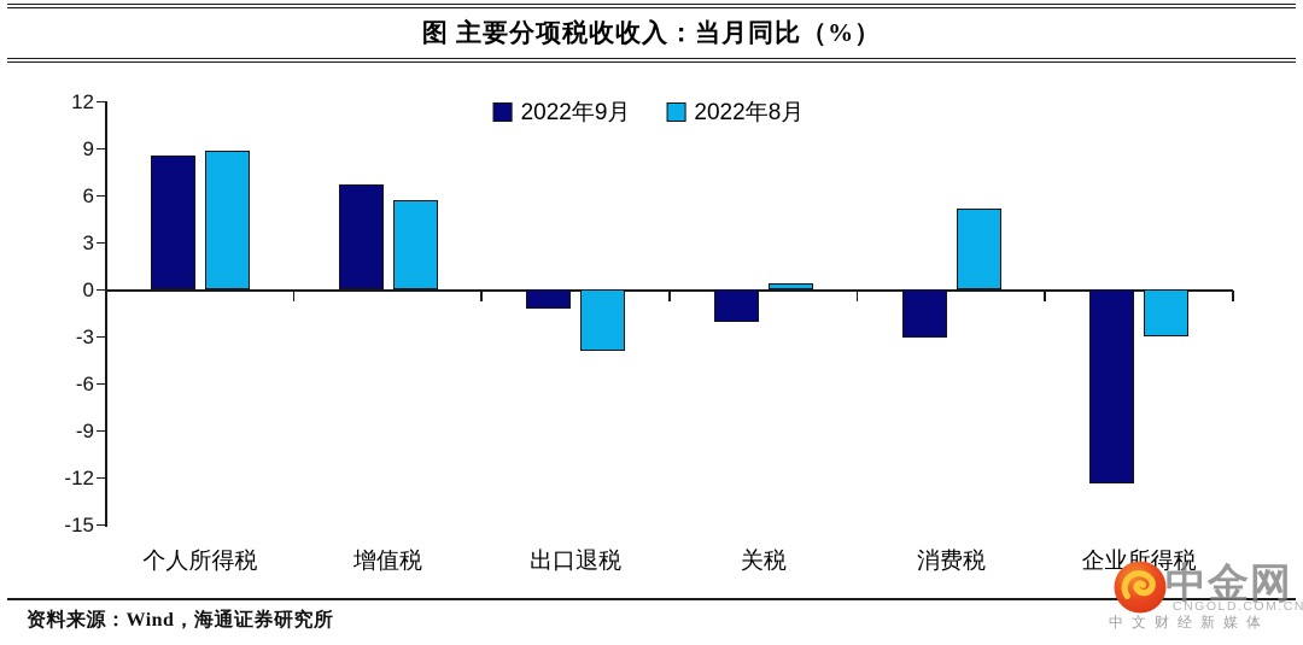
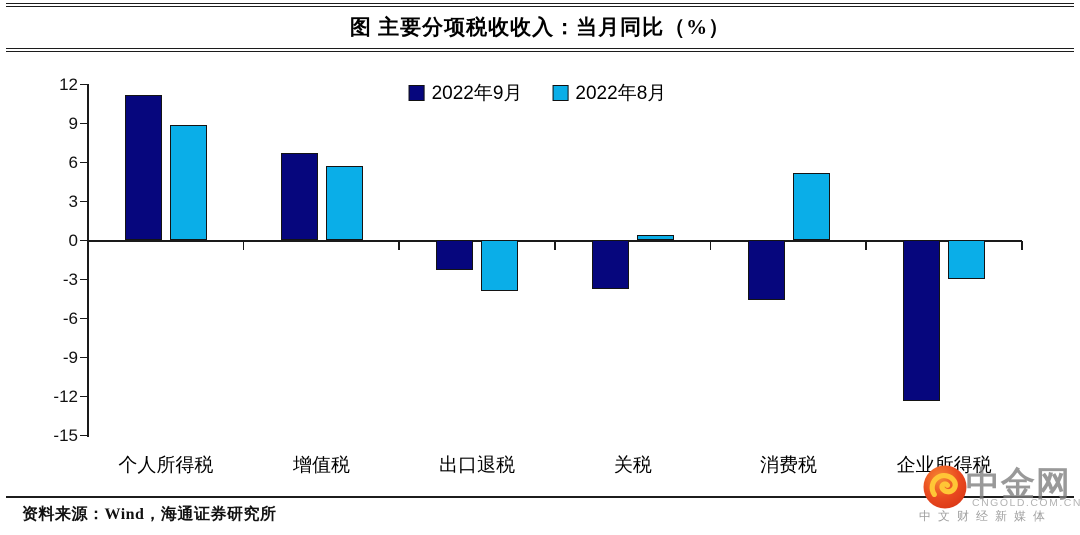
2022年9月/个人所得税: 8.6 -> 11.2
2022年9月/出口退税: -1.2 -> -2.3
2022年9月/关税: -2.1 -> -3.8
2022年9月/消费税: -3.1 -> -4.6
